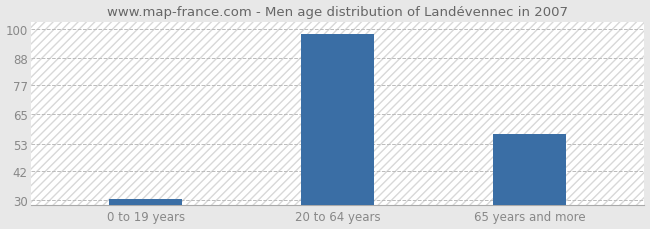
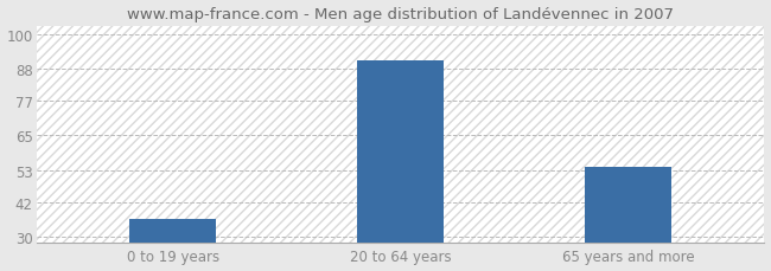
0 to 19 years: 30.5 -> 36.0
20 to 64 years: 98.0 -> 91.0
65 years and more: 57.0 -> 54.0
